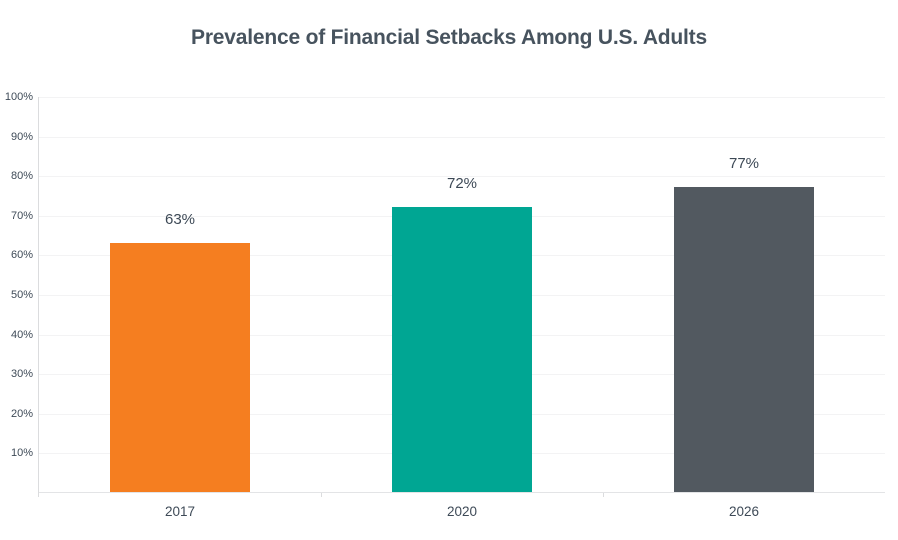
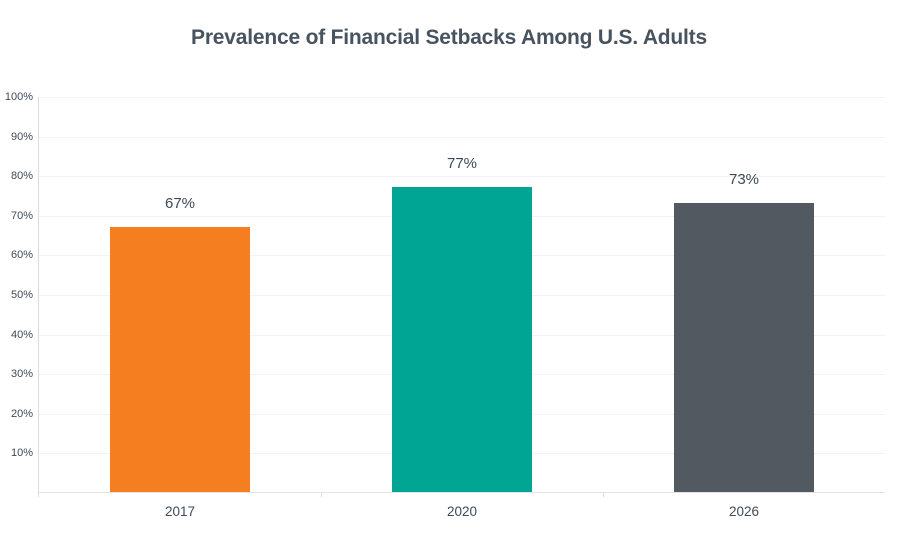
2017: 63% -> 67%
2020: 72% -> 77%
2026: 77% -> 73%
